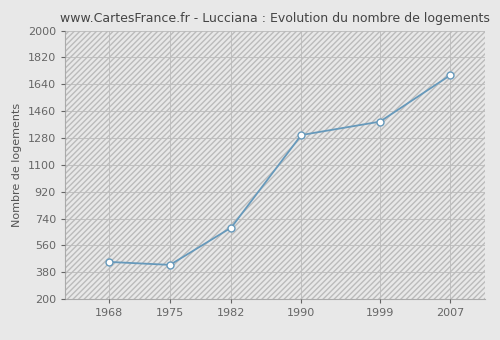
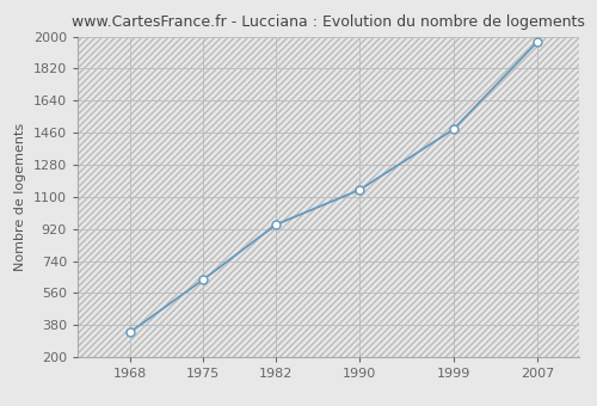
1968: 450 -> 340
1975: 430 -> 640
1982: 680 -> 940
1990: 1300 -> 1140
1999: 1390 -> 1480
2007: 1700 -> 1970
